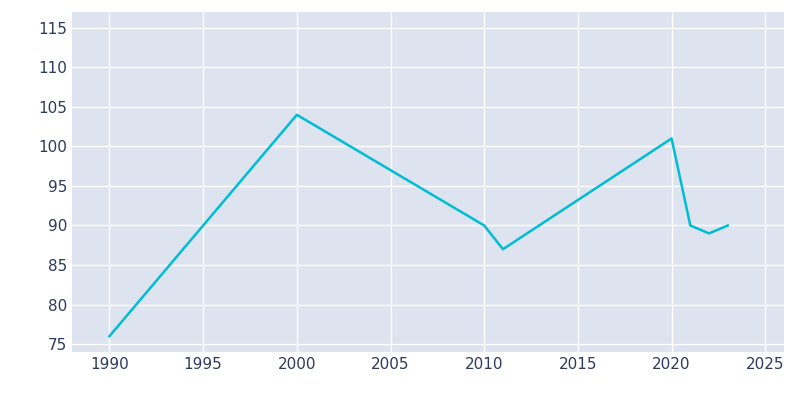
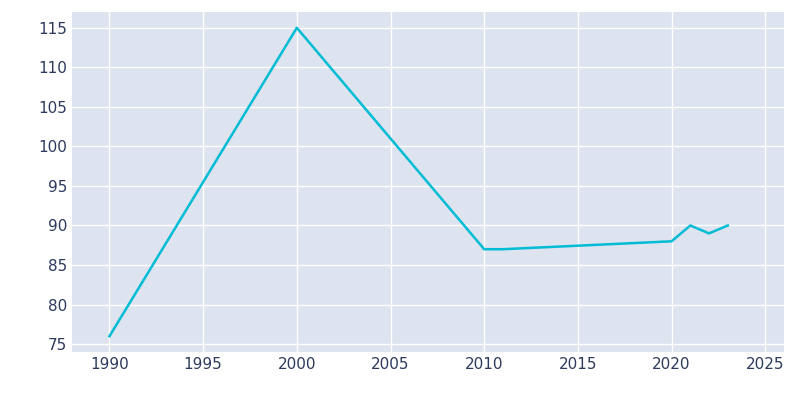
2000: 104 -> 115
2010: 90 -> 87
2020: 101 -> 88
